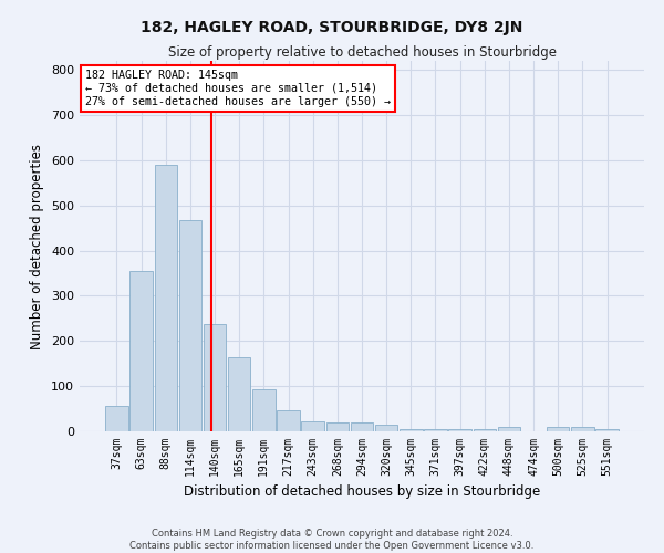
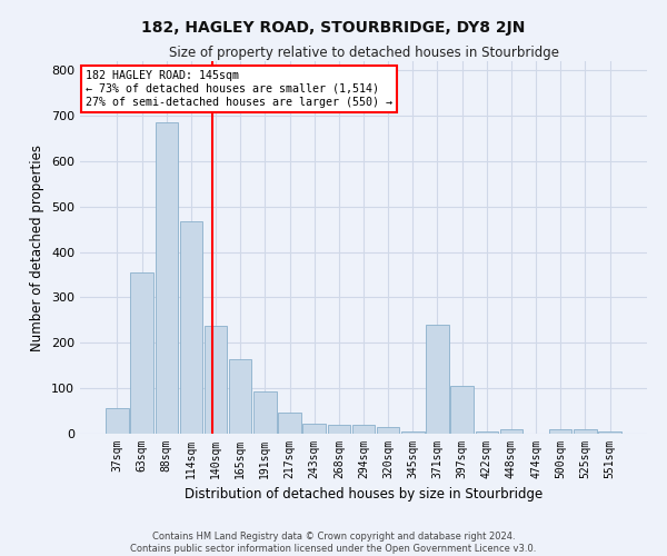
88sqm: 590 -> 685
371sqm: 5 -> 240
397sqm: 5 -> 105
